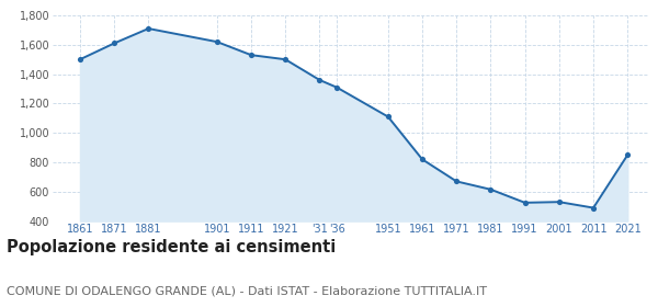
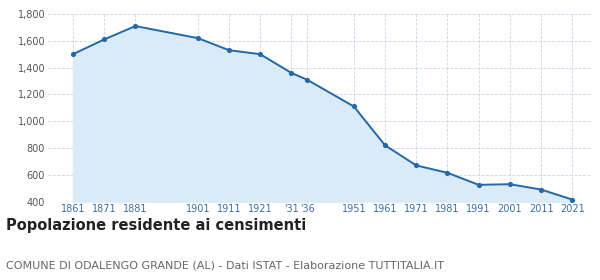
2021: 850 -> 420
